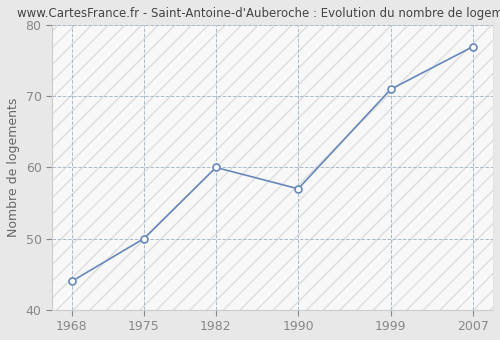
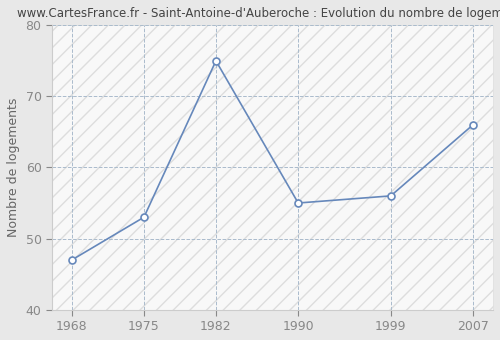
1968: 44 -> 47
1975: 50 -> 53
1982: 60 -> 75
1990: 57 -> 55
1999: 71 -> 56
2007: 77 -> 66
